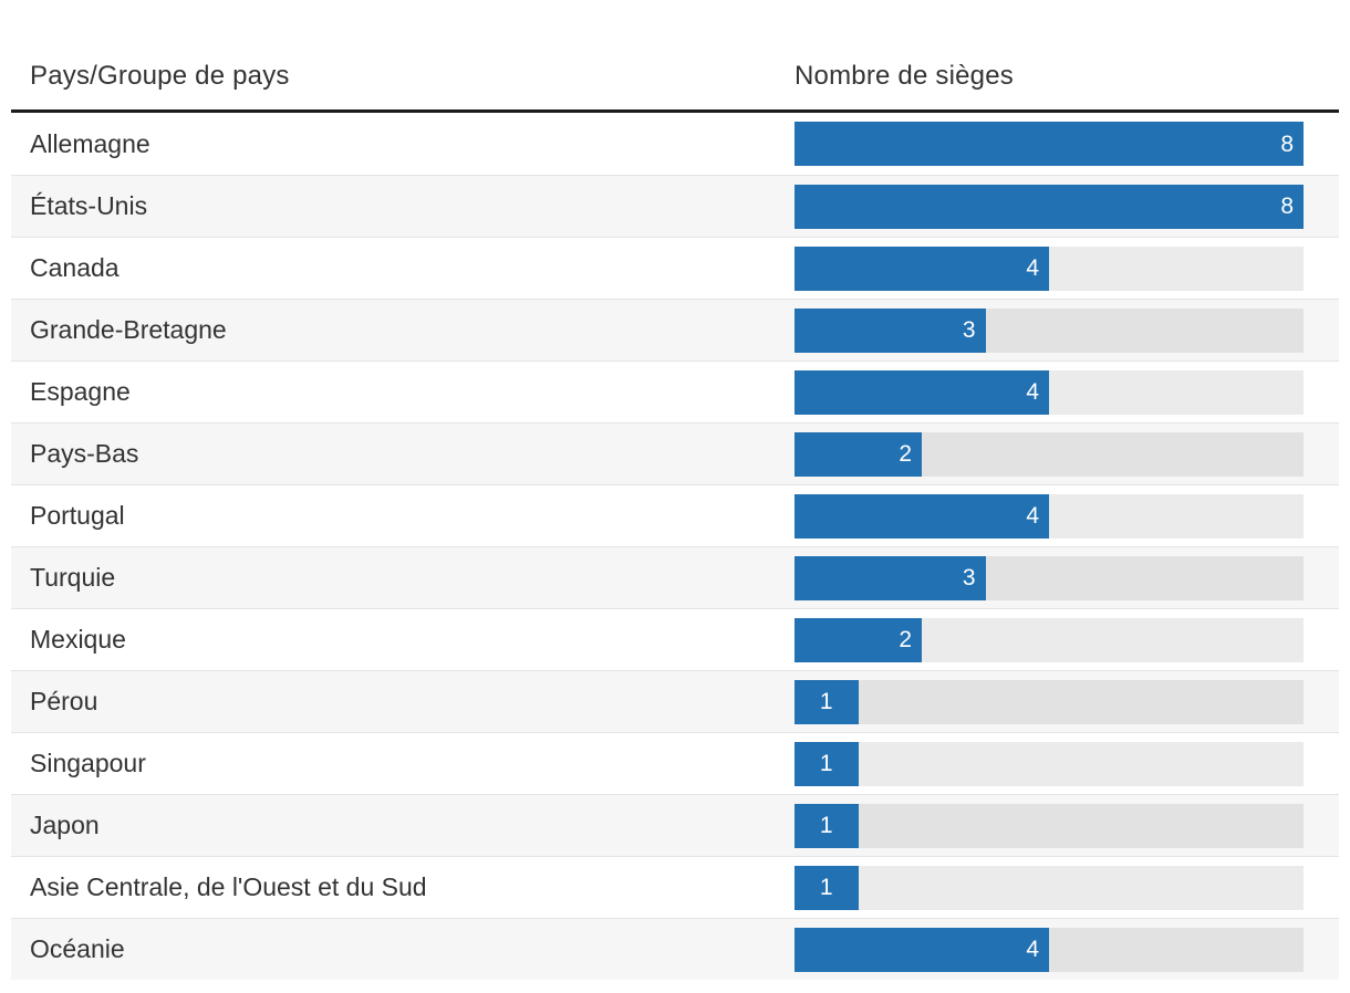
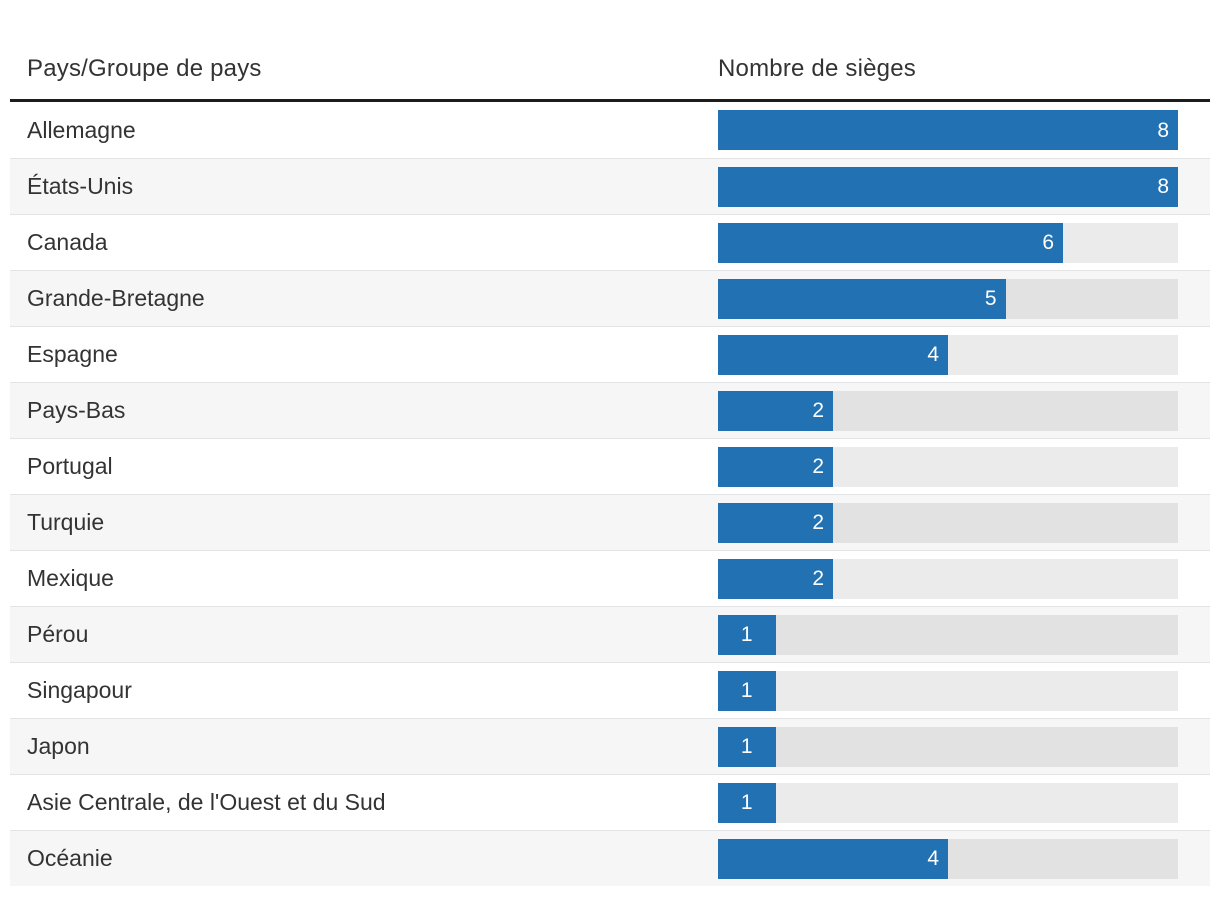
Canada: 4 -> 6
Grande-Bretagne: 3 -> 5
Portugal: 4 -> 2
Turquie: 3 -> 2
